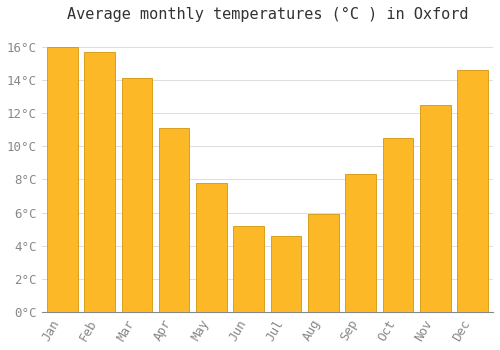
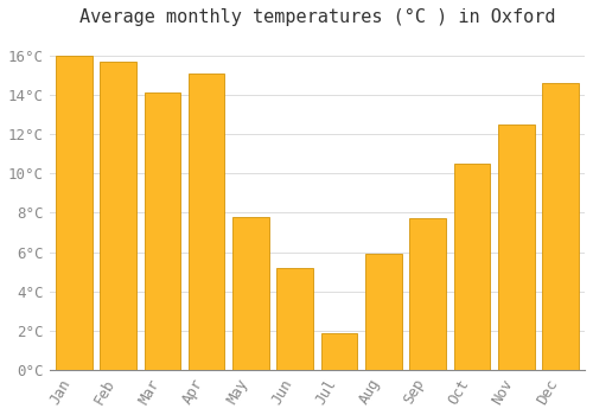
Apr: 11.1°C -> 15.1°C
Jul: 4.6°C -> 1.9°C
Sep: 8.3°C -> 7.7°C
